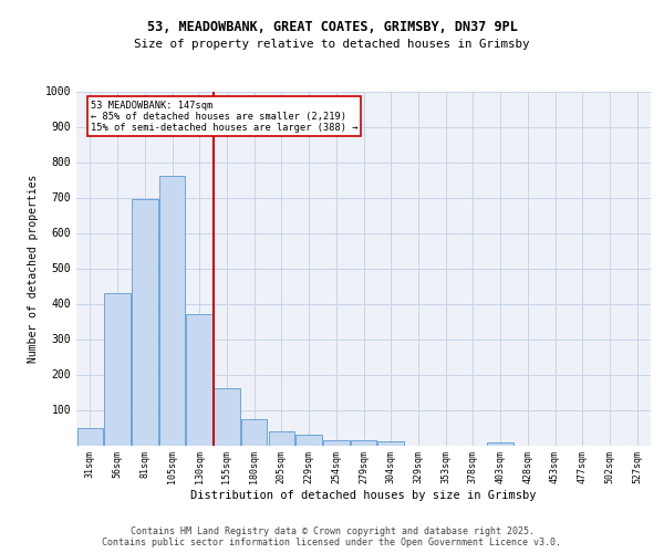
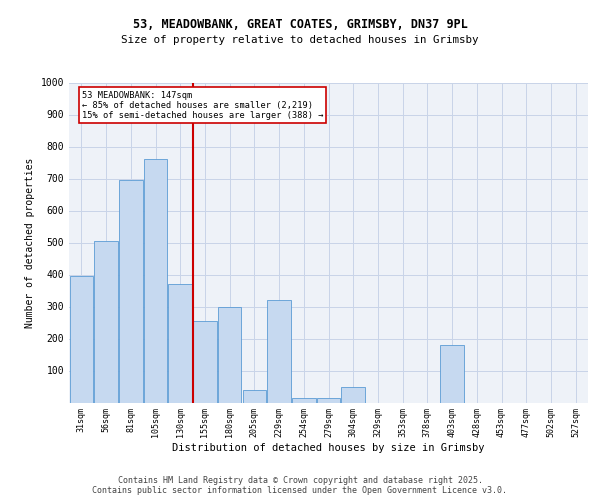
31sqm: 50 -> 395
56sqm: 430 -> 505
155sqm: 160 -> 255
180sqm: 75 -> 300
229sqm: 30 -> 320
304sqm: 10 -> 50
403sqm: 7 -> 180
